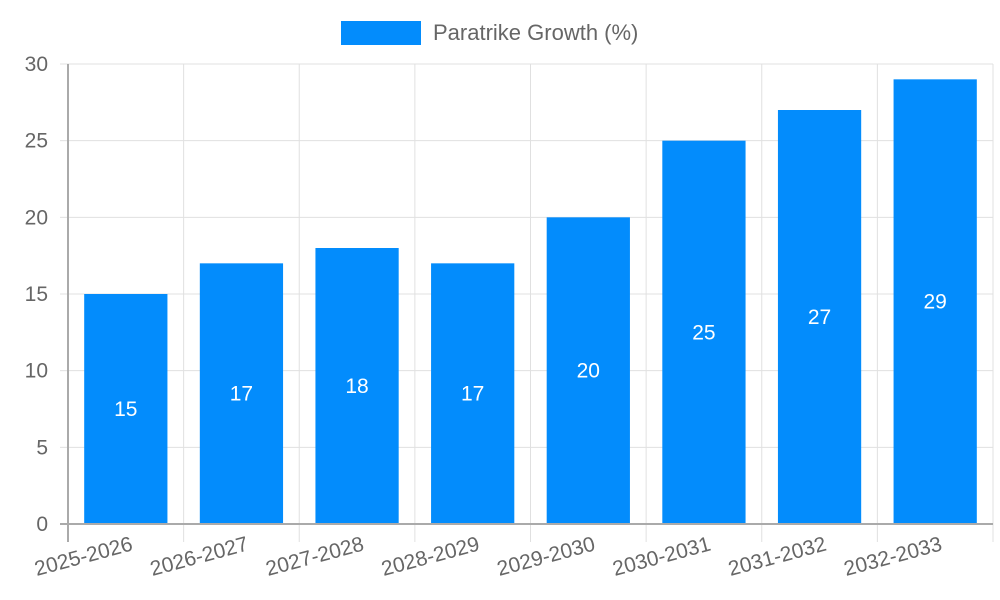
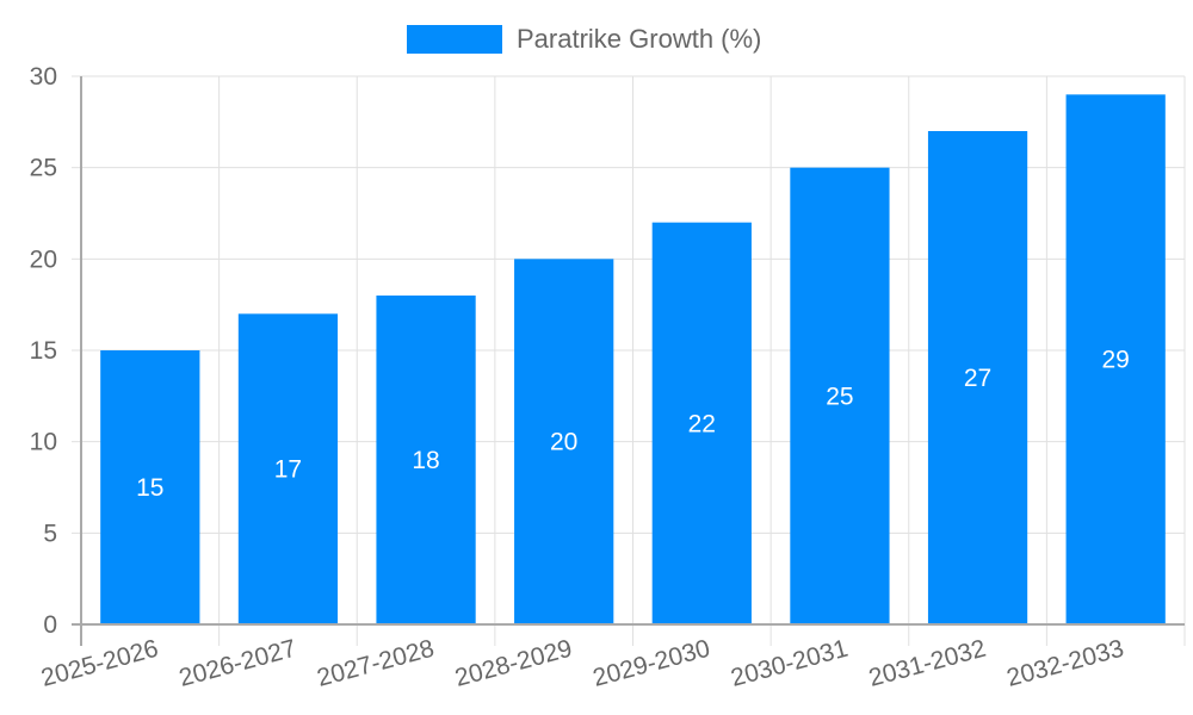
2028-2029: 17 -> 20
2029-2030: 20 -> 22
